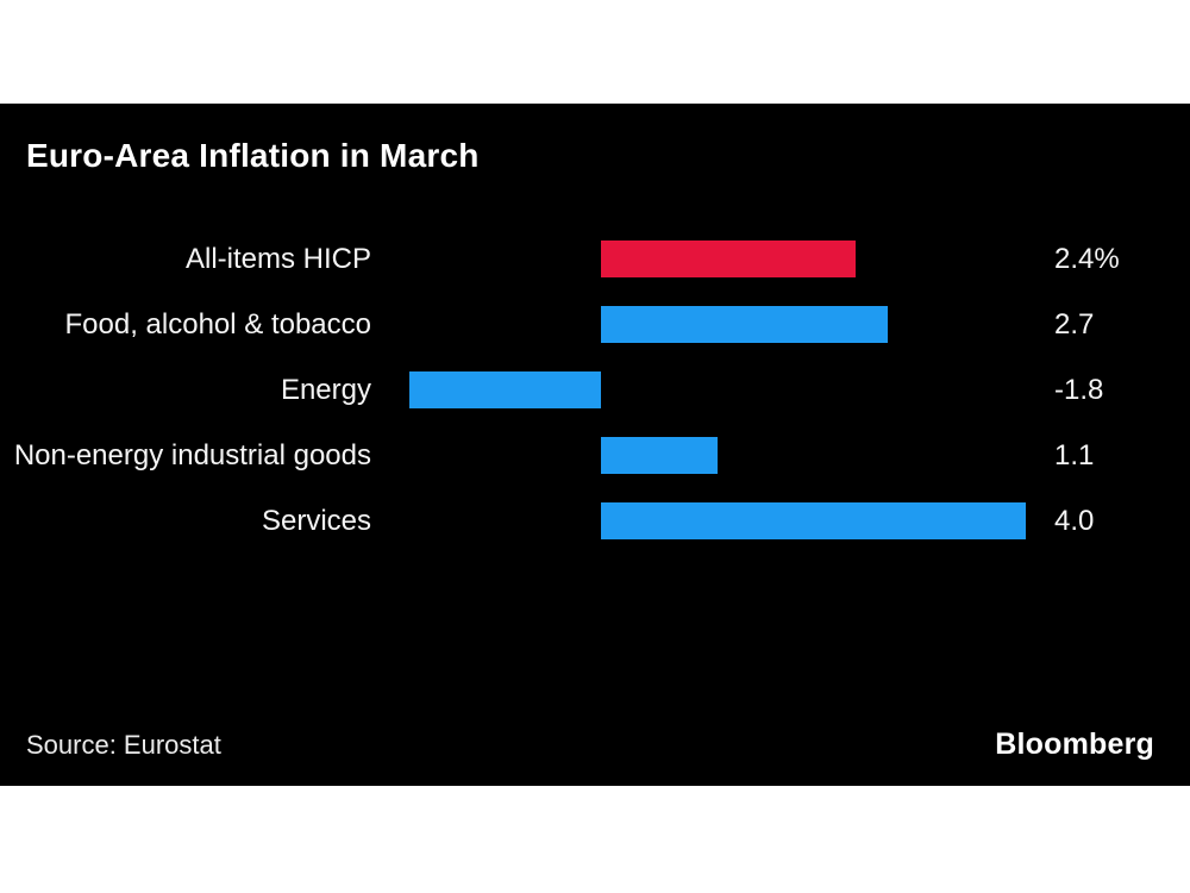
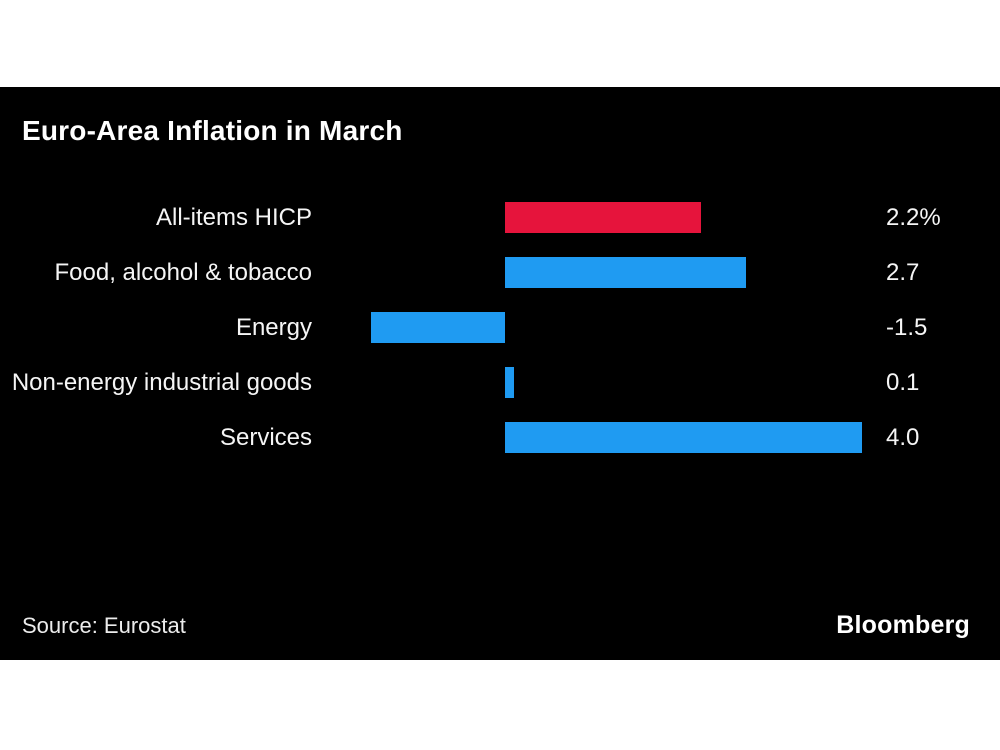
All-items HICP: 2.4% -> 2.2%
Energy: -1.8 -> -1.5
Non-energy industrial goods: 1.1 -> 0.1
